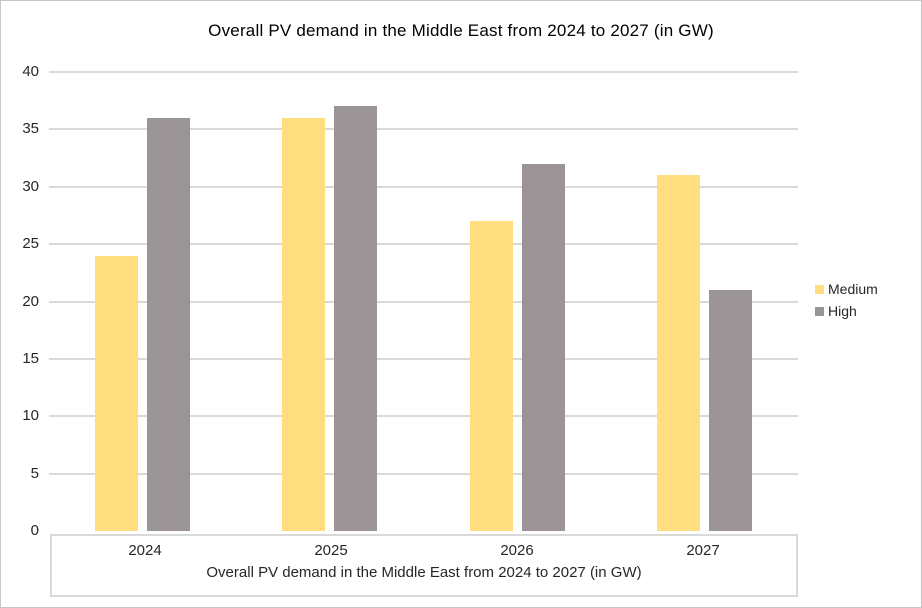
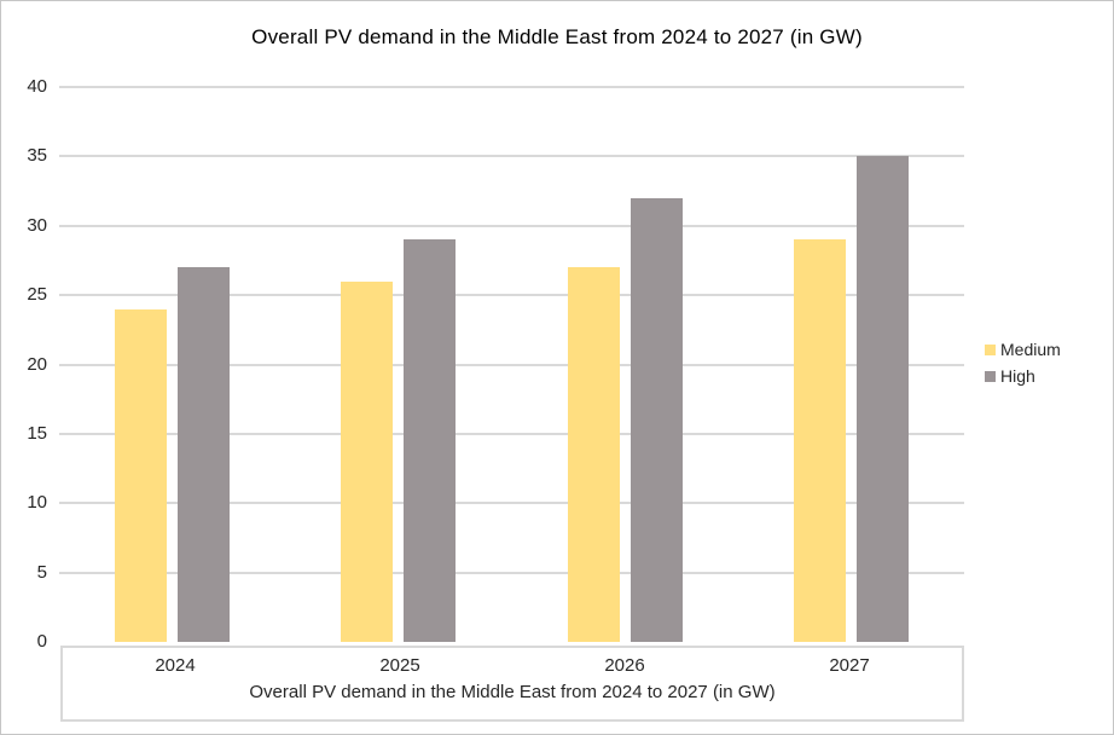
High/2024: 36 -> 27
Medium/2025: 36 -> 26
High/2025: 37 -> 29
Medium/2027: 31 -> 29
High/2027: 21 -> 35
